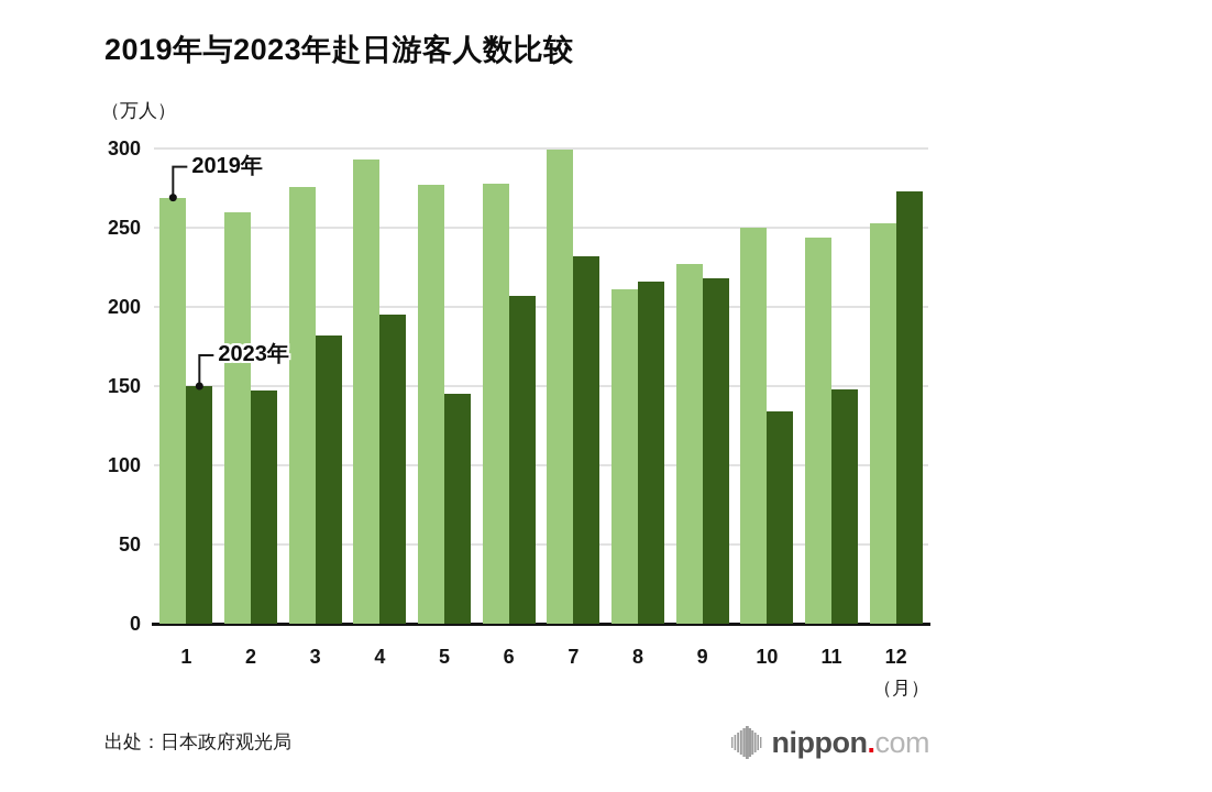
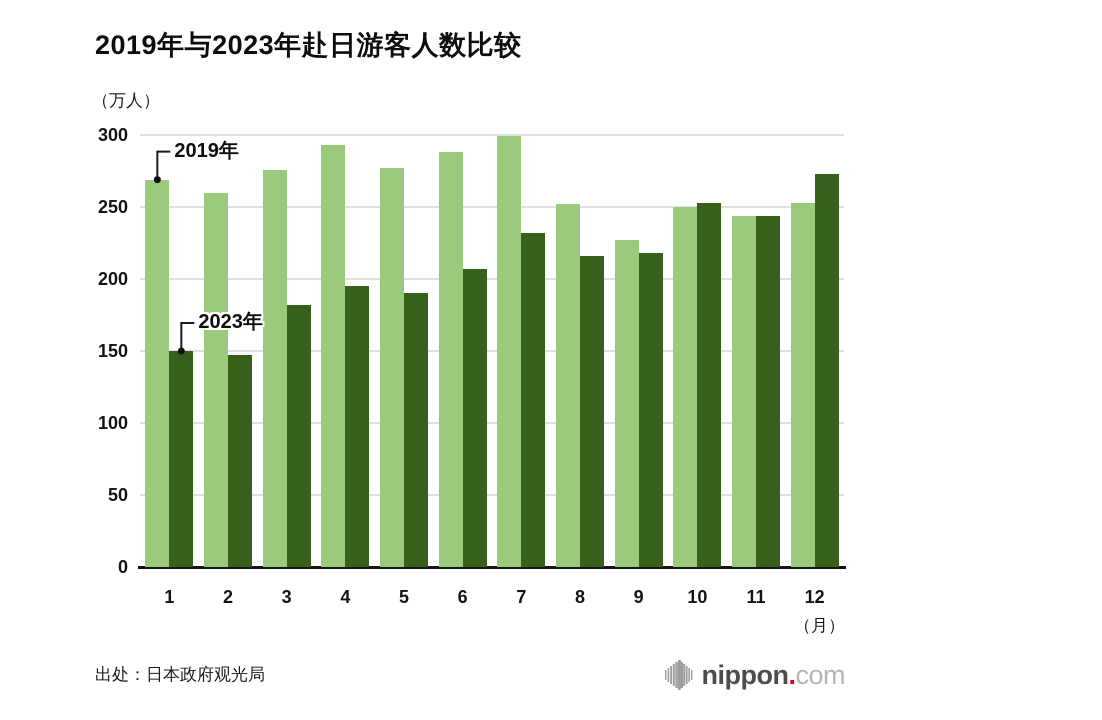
2023年/5: 145 -> 190
2019年/6: 278 -> 288
2019年/8: 211 -> 252
2023年/10: 134 -> 253
2023年/11: 148 -> 244
